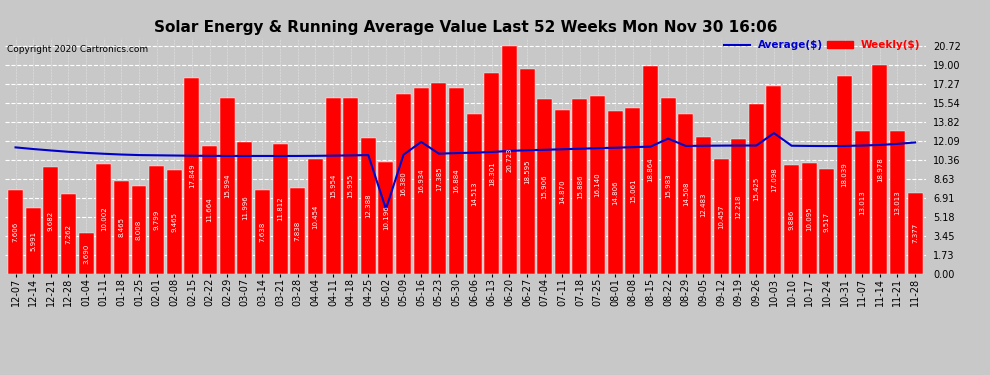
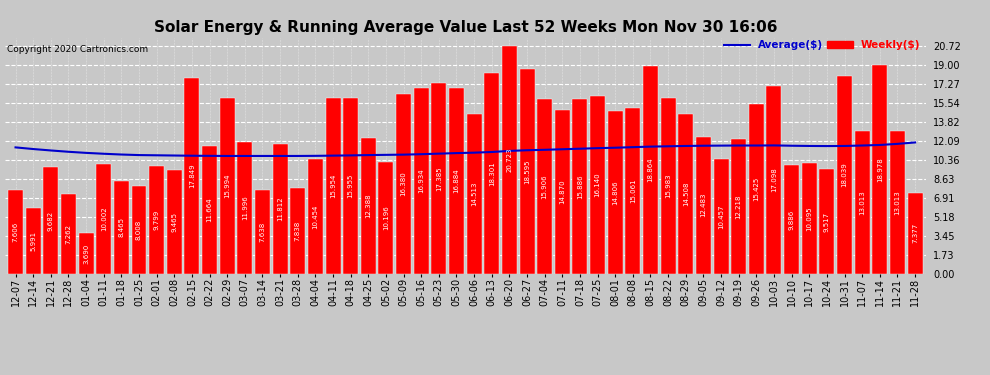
Average($)/05-02: 5.9 -> 10.8
Average($)/05-16: 12.0 -> 10.9
Average($)/08-22: 12.3 -> 11.6
Average($)/10-03: 12.8 -> 11.7
